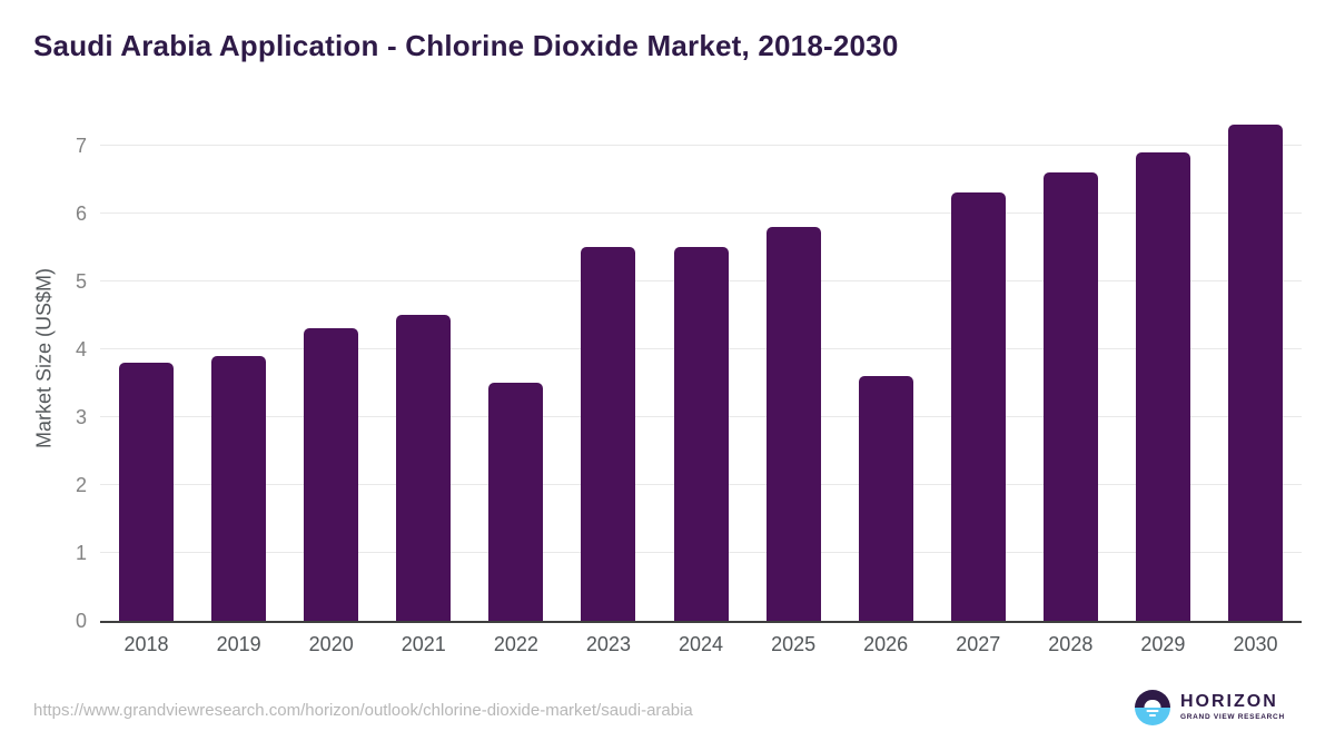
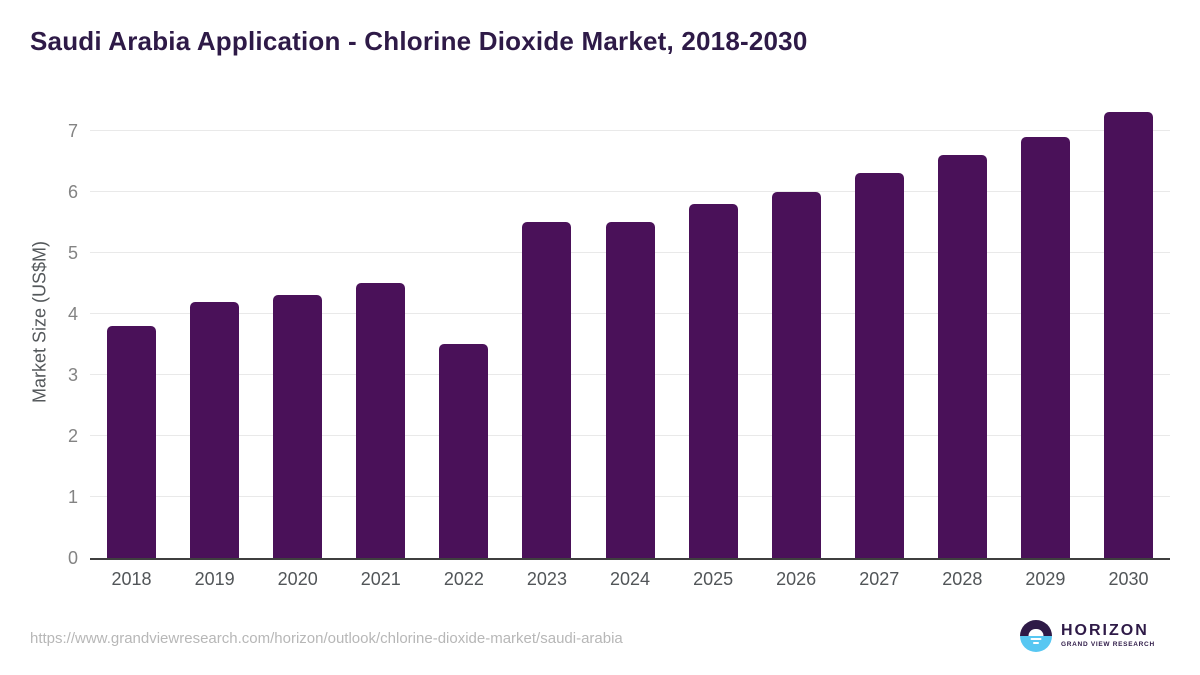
2019: 3.9 -> 4.2
2026: 3.6 -> 6.0
